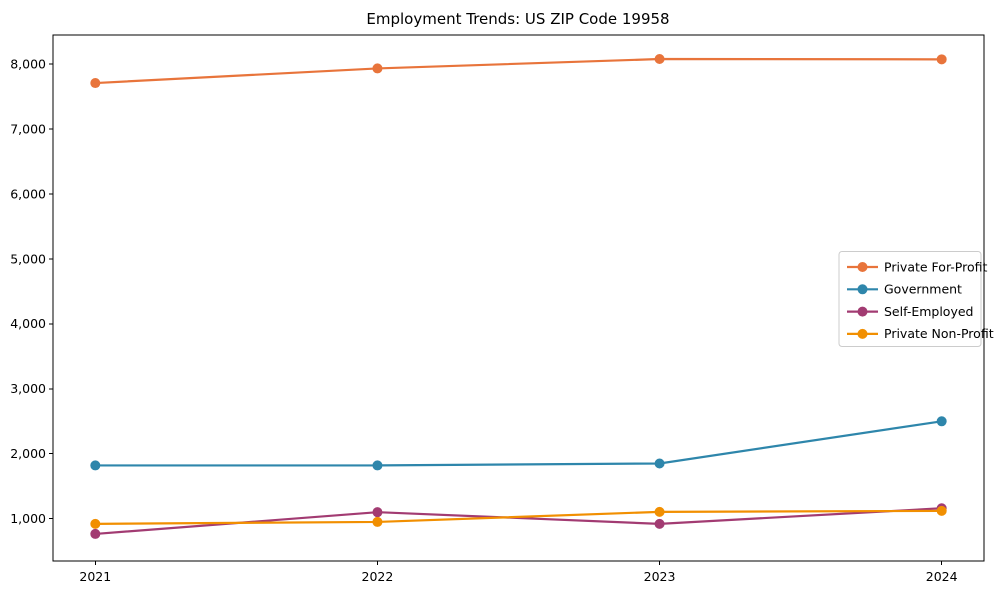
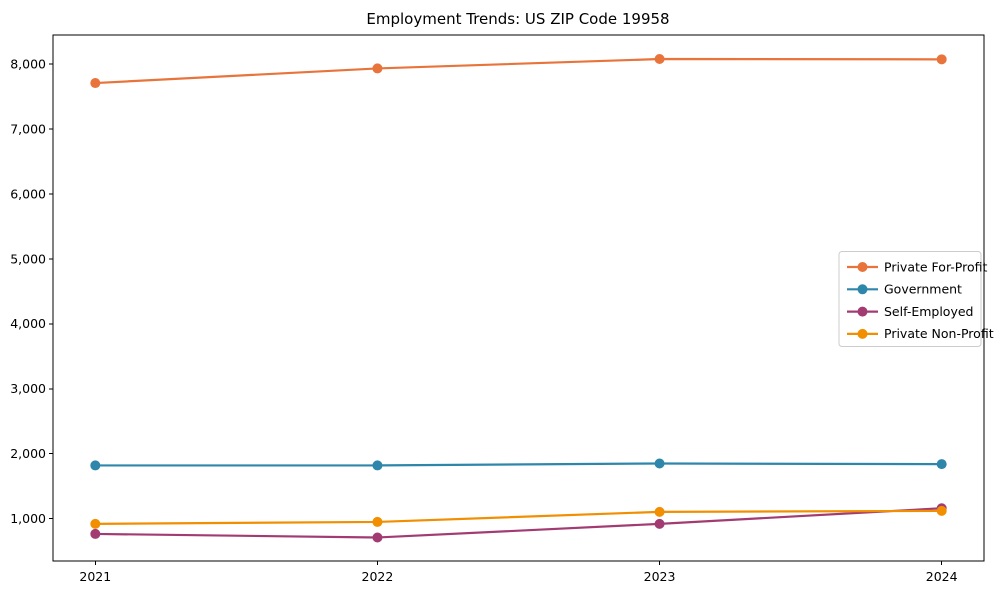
Self-Employed/2022: 1100 -> 700
Government/2024: 2500 -> 1800
